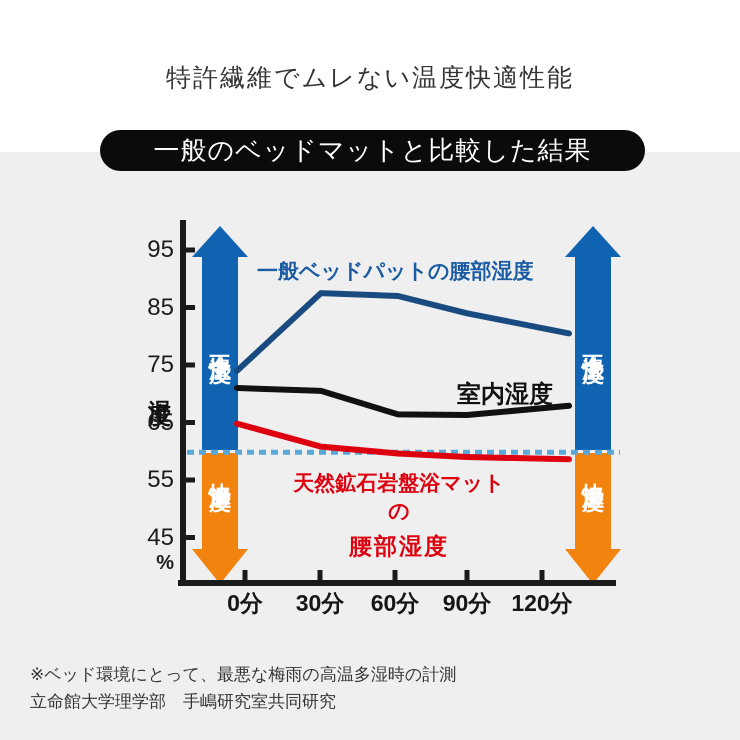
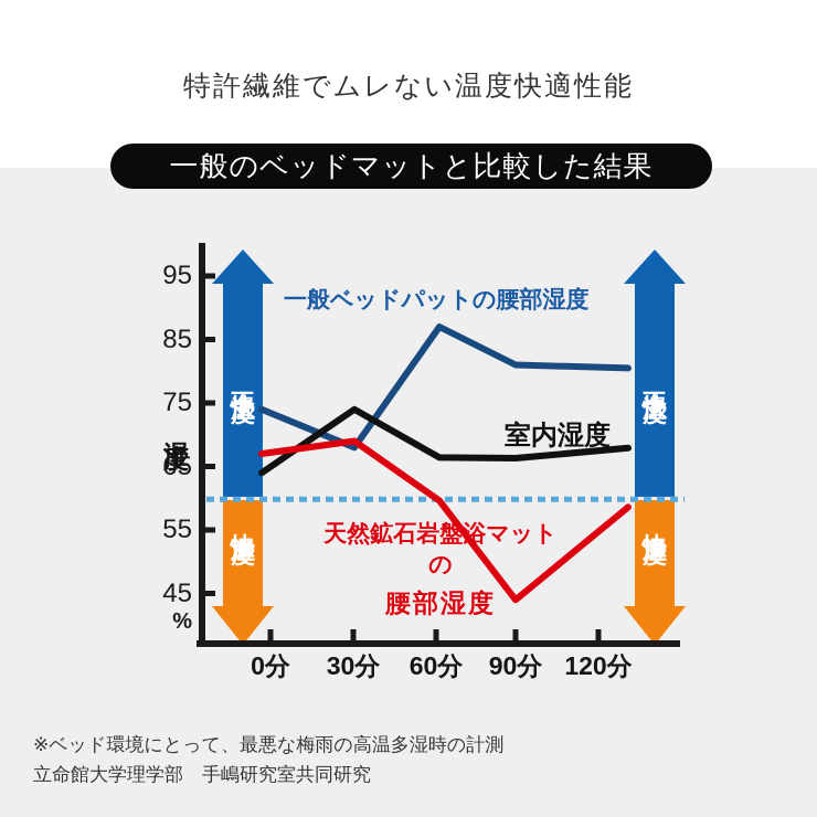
室内湿度/0分: 71 -> 64
天然鉱石岩盤浴マットの腰部湿度/0分: 65 -> 67
一般ベッドパットの腰部湿度/30分: 88 -> 68
室内湿度/30分: 70 -> 74
天然鉱石岩盤浴マットの腰部湿度/30分: 61 -> 69
一般ベッドパットの腰部湿度/90分: 84 -> 81
天然鉱石岩盤浴マットの腰部湿度/90分: 59 -> 44
